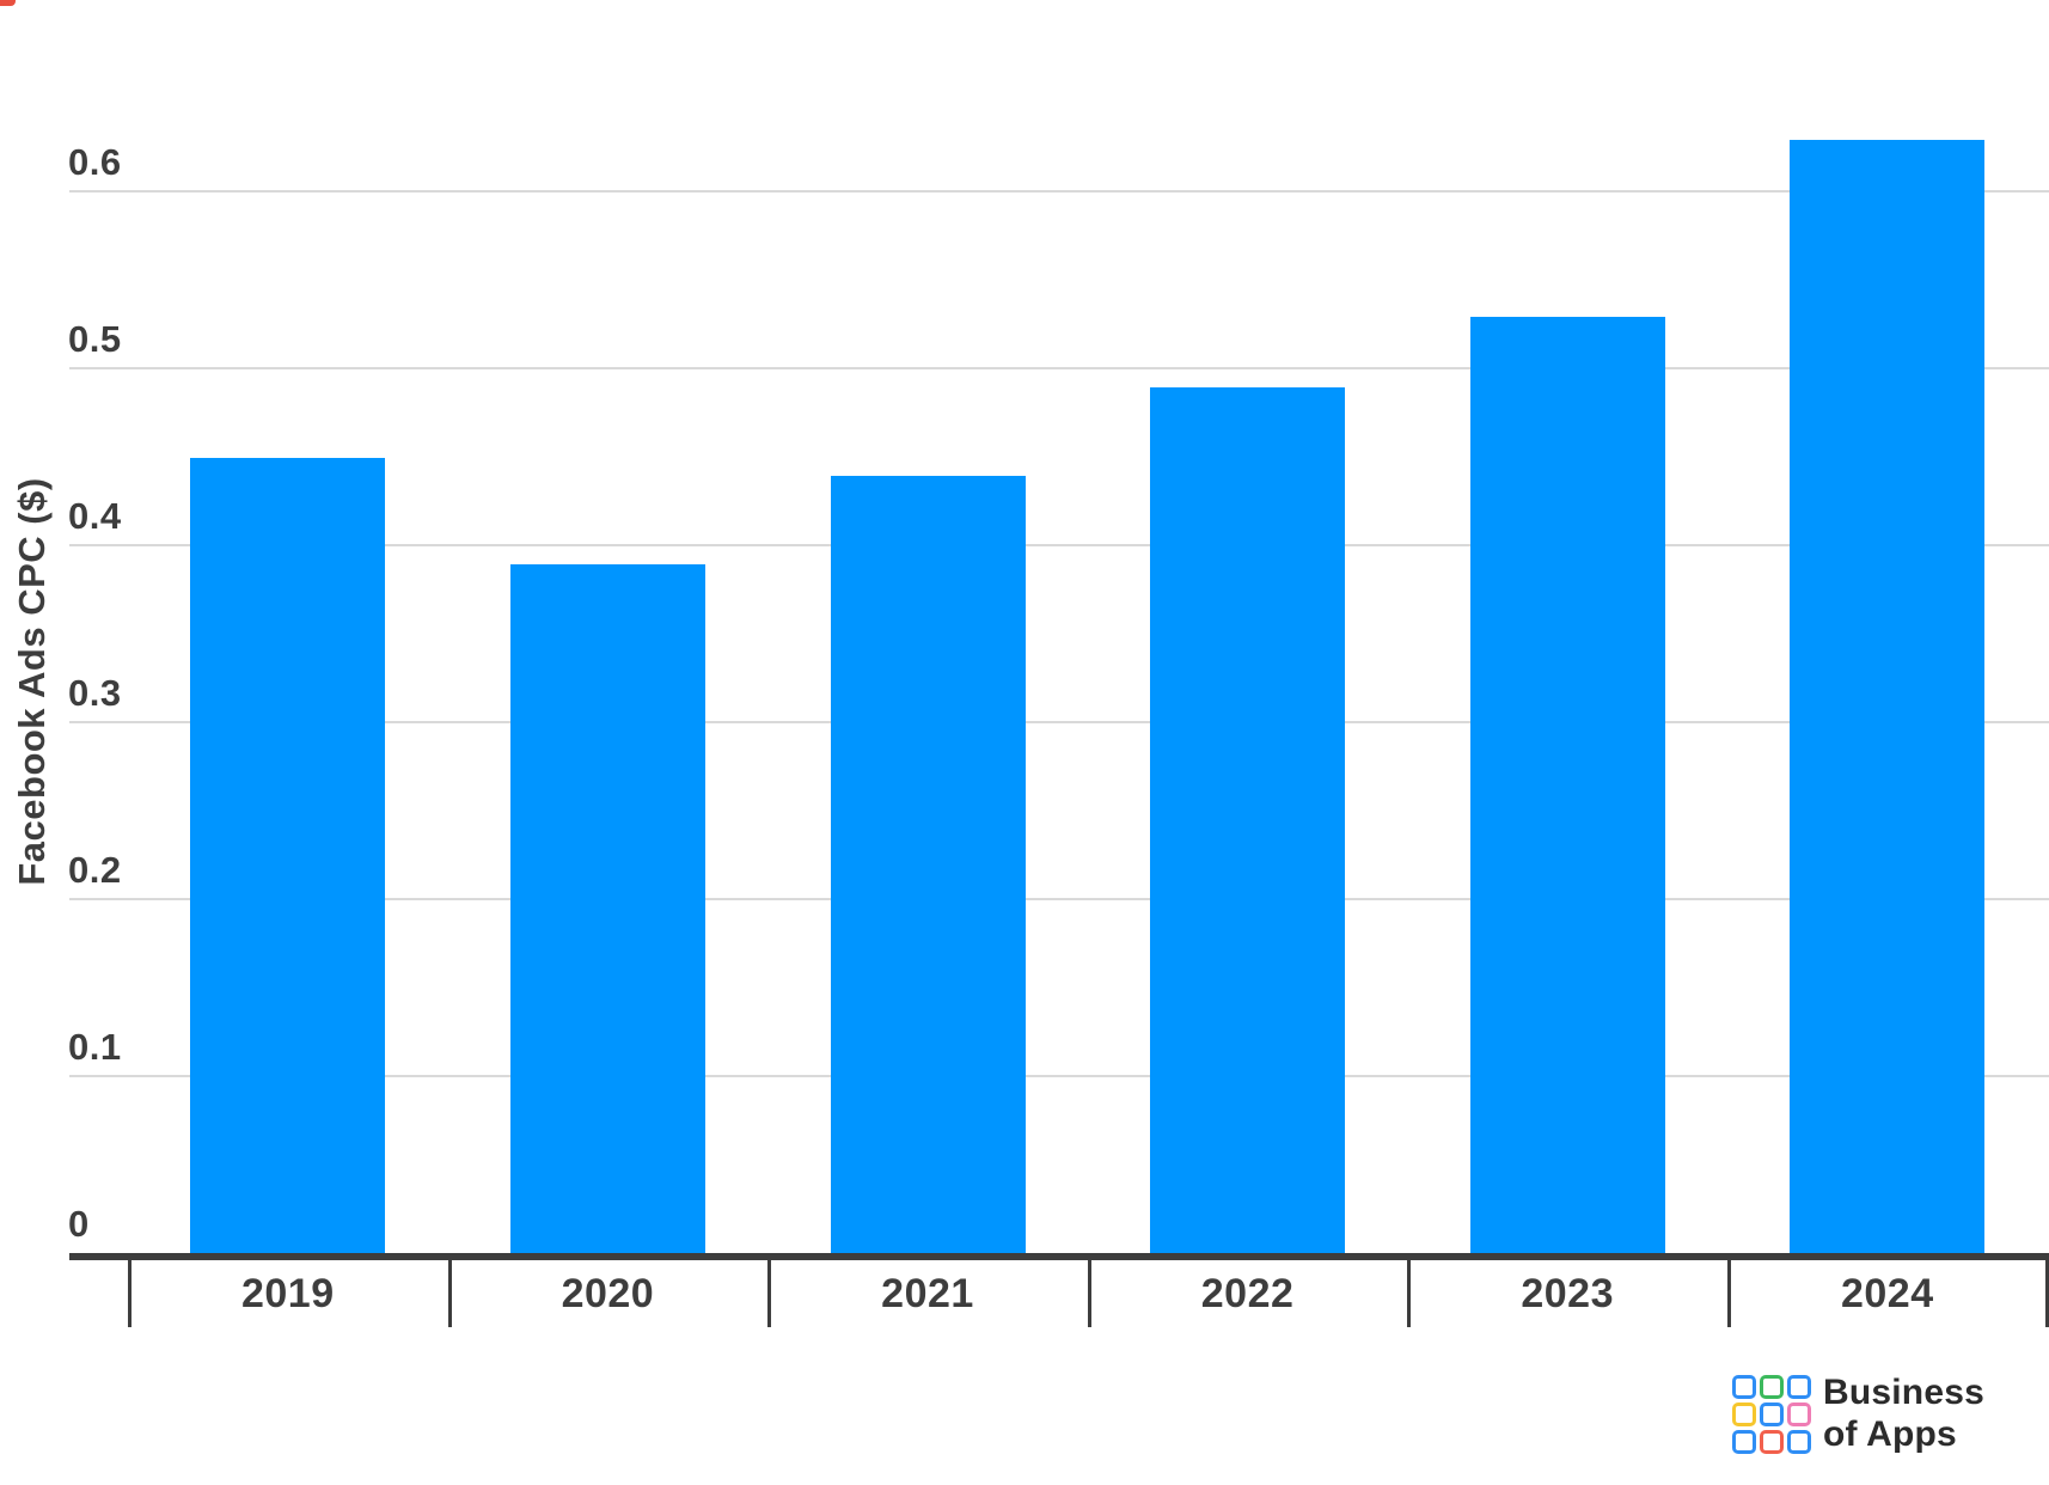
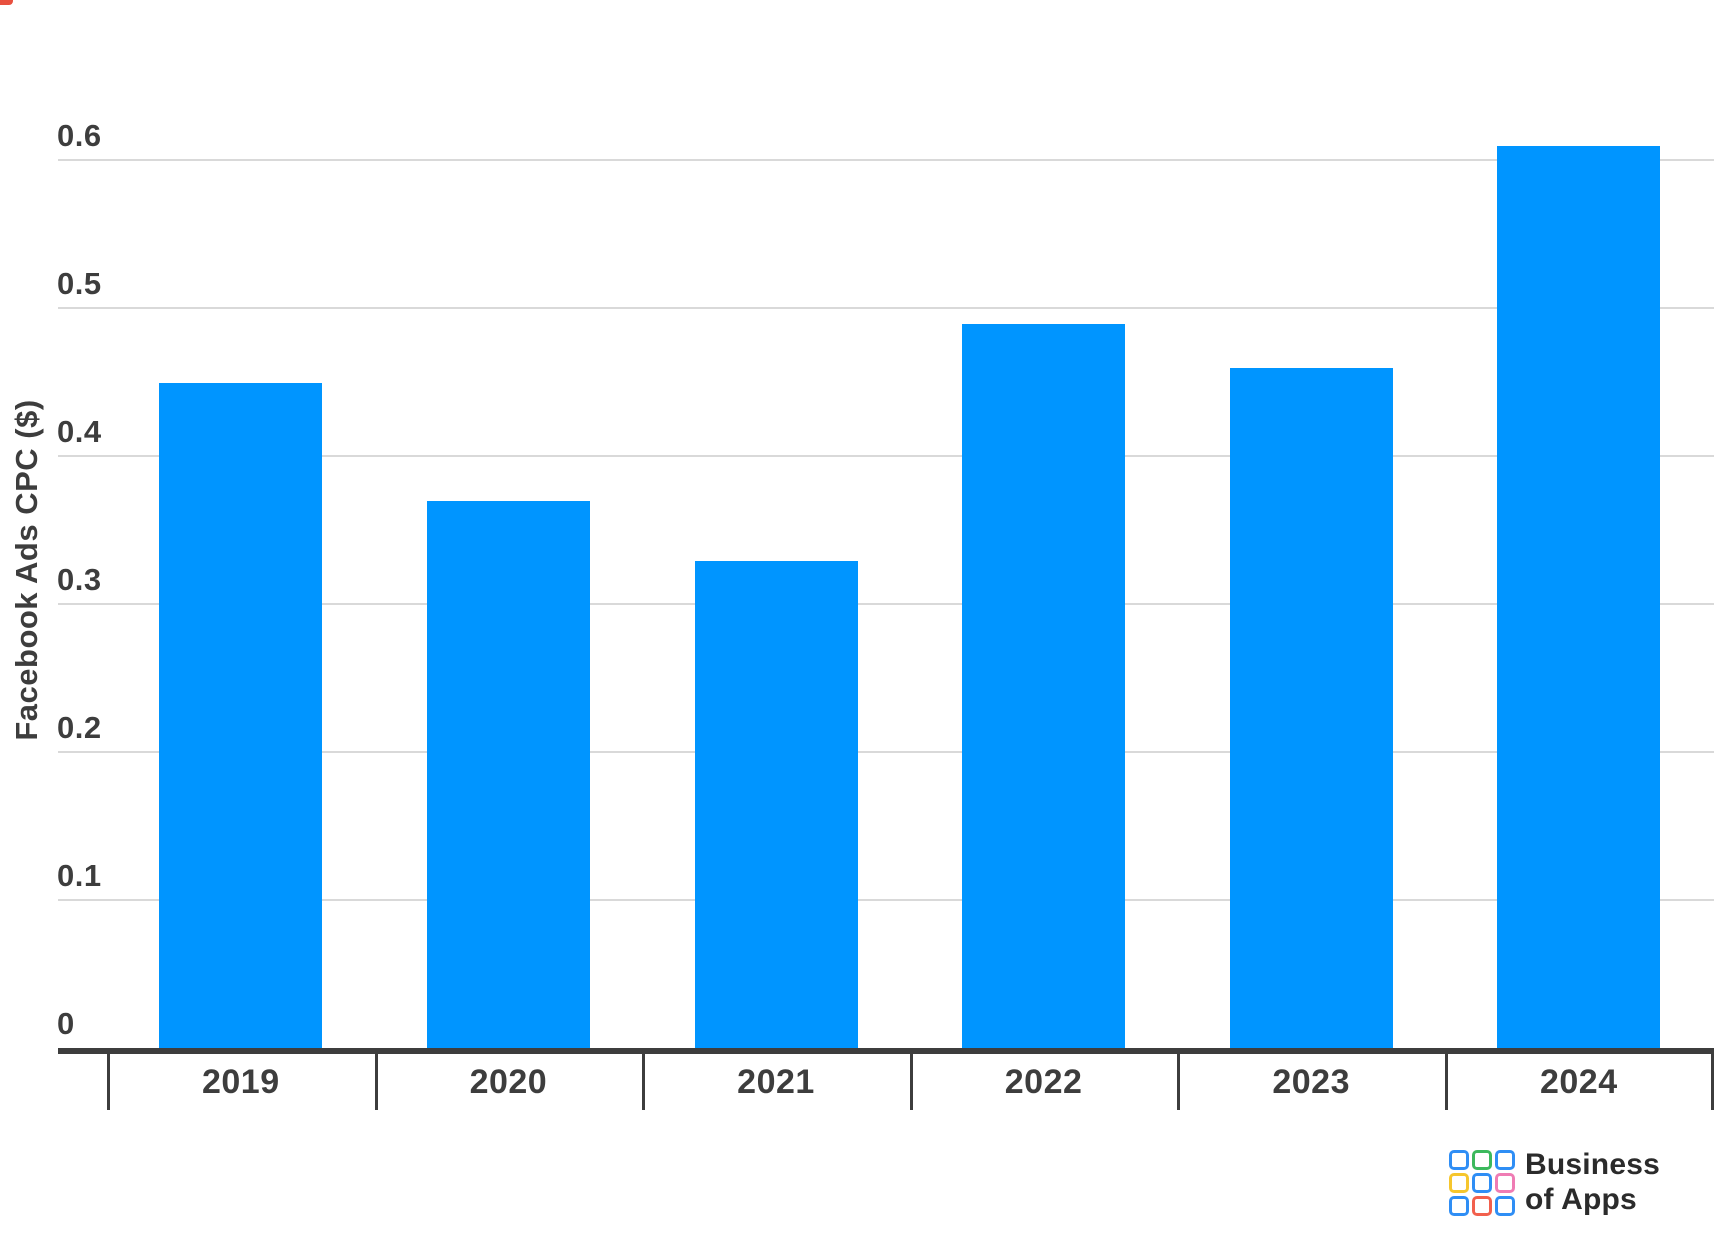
2020: 0.39 -> 0.37
2021: 0.44 -> 0.33
2023: 0.53 -> 0.46
2024: 0.63 -> 0.61
